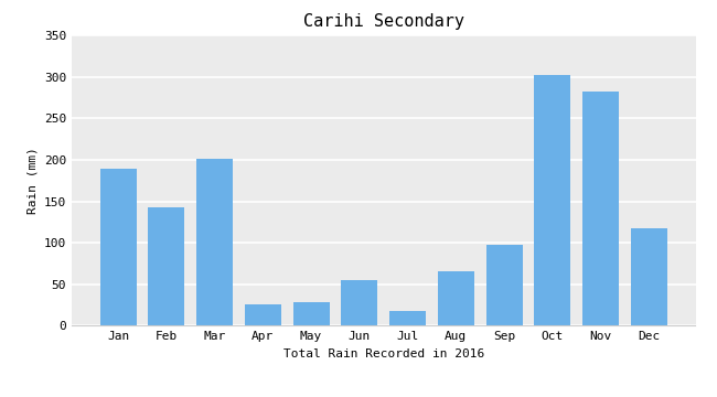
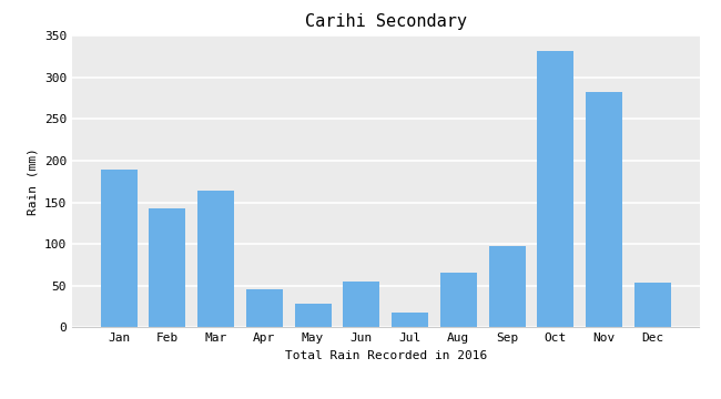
Mar: 202 -> 164
Apr: 25 -> 46
Oct: 302 -> 332
Dec: 118 -> 54
